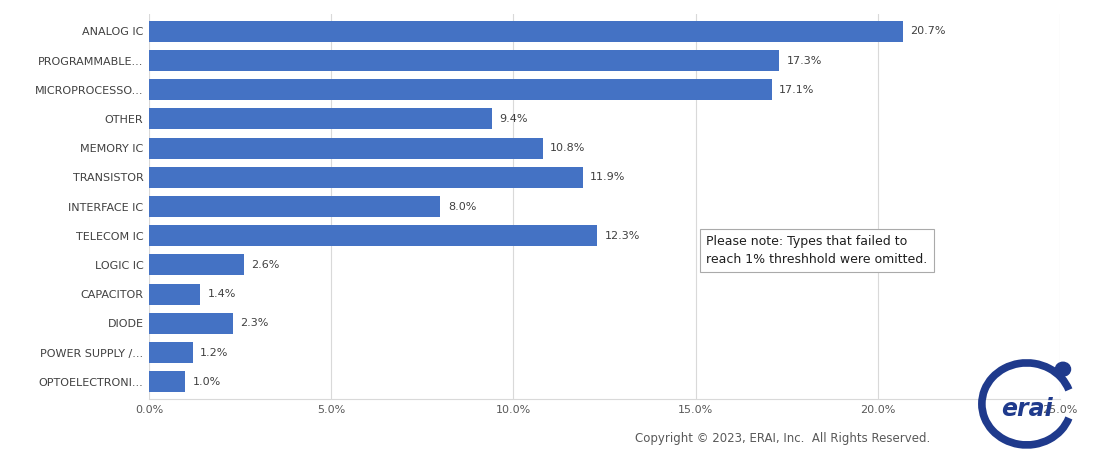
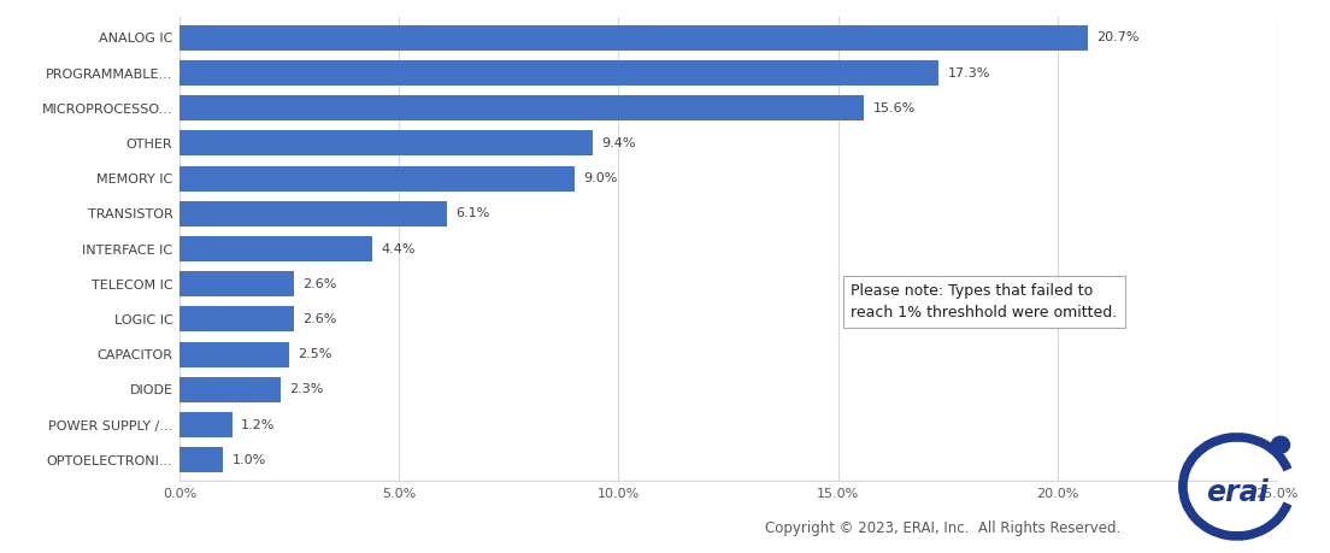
MICROPROCESSO...: 17.1% -> 15.6%
MEMORY IC: 10.8% -> 9.0%
TRANSISTOR: 11.9% -> 6.1%
INTERFACE IC: 8.0% -> 4.4%
TELECOM IC: 12.3% -> 2.6%
CAPACITOR: 1.4% -> 2.5%
